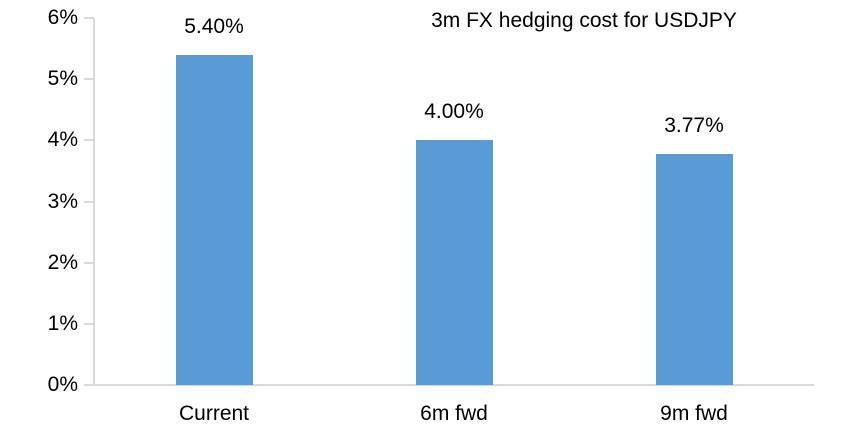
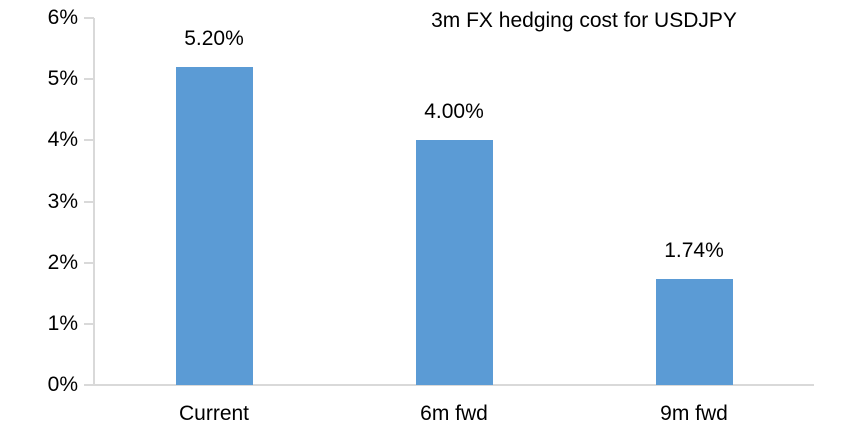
Current: 5.40% -> 5.20%
9m fwd: 3.77% -> 1.74%
